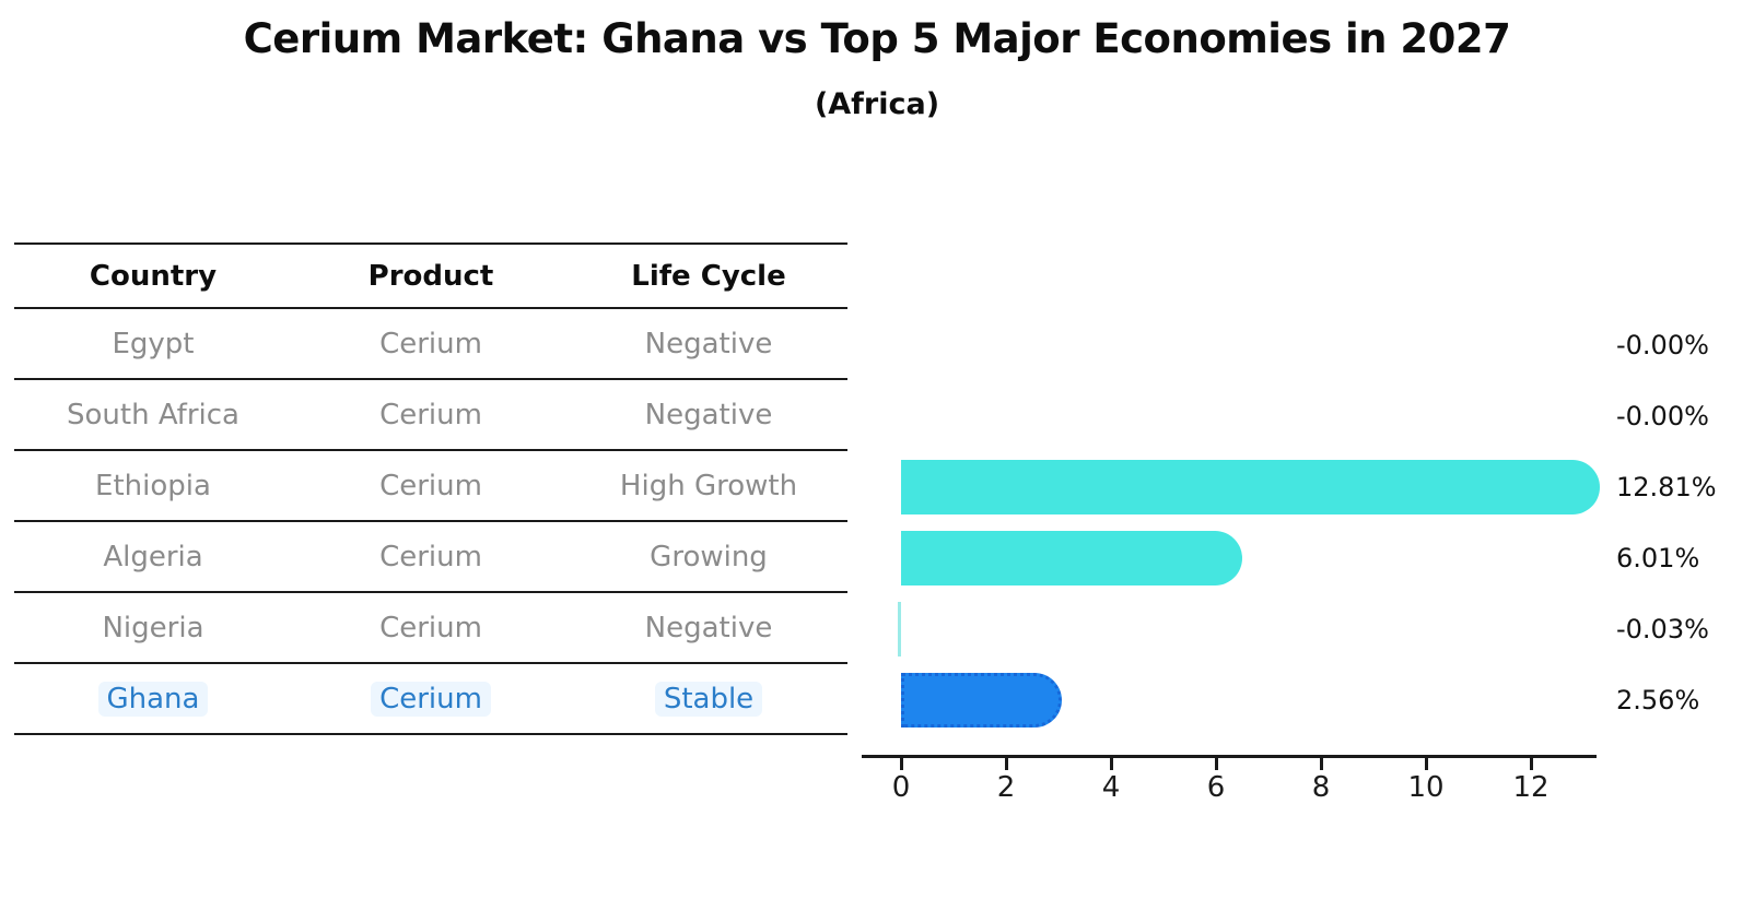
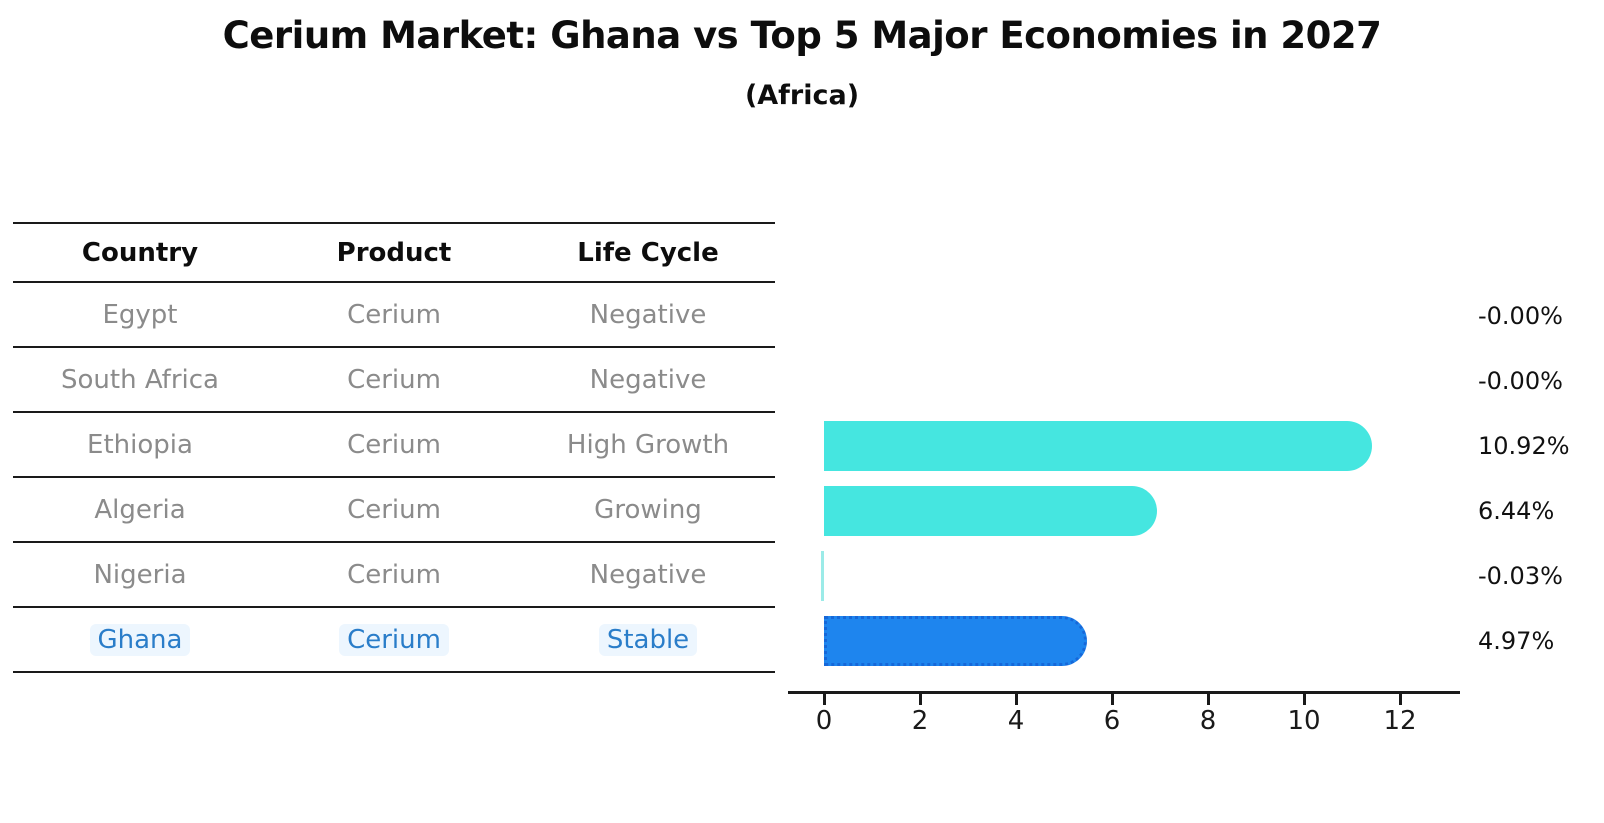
Ethiopia: 12.81% -> 10.92%
Algeria: 6.01% -> 6.44%
Ghana: 2.56% -> 4.97%
